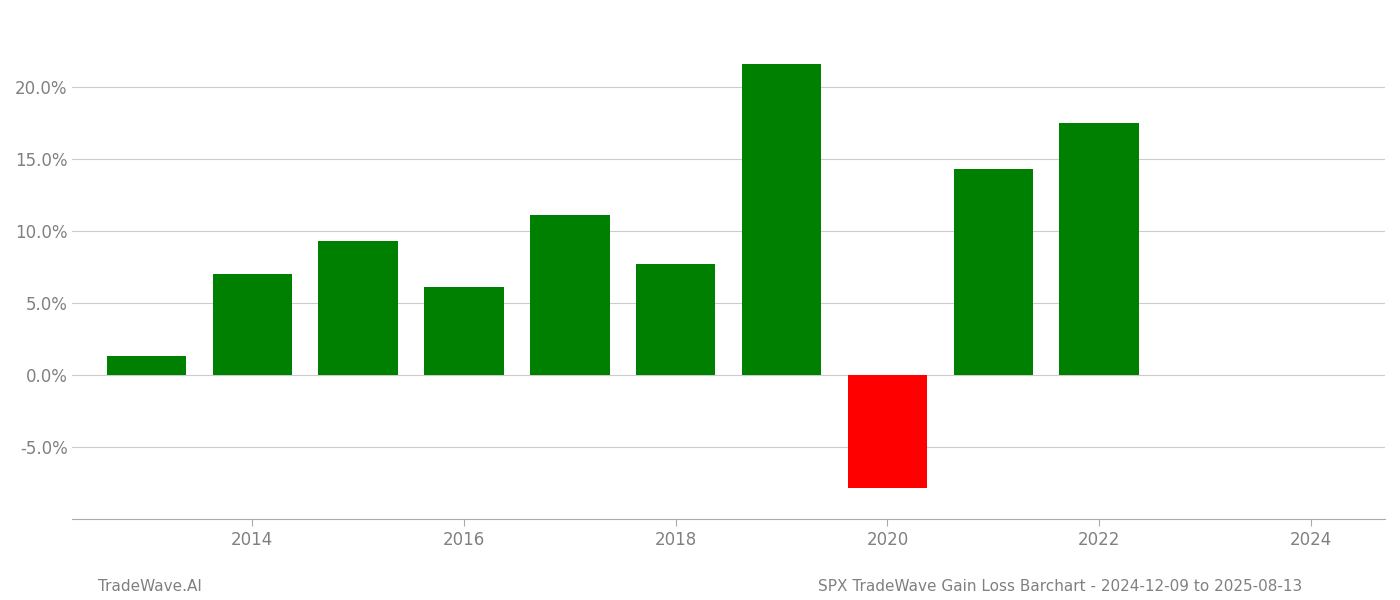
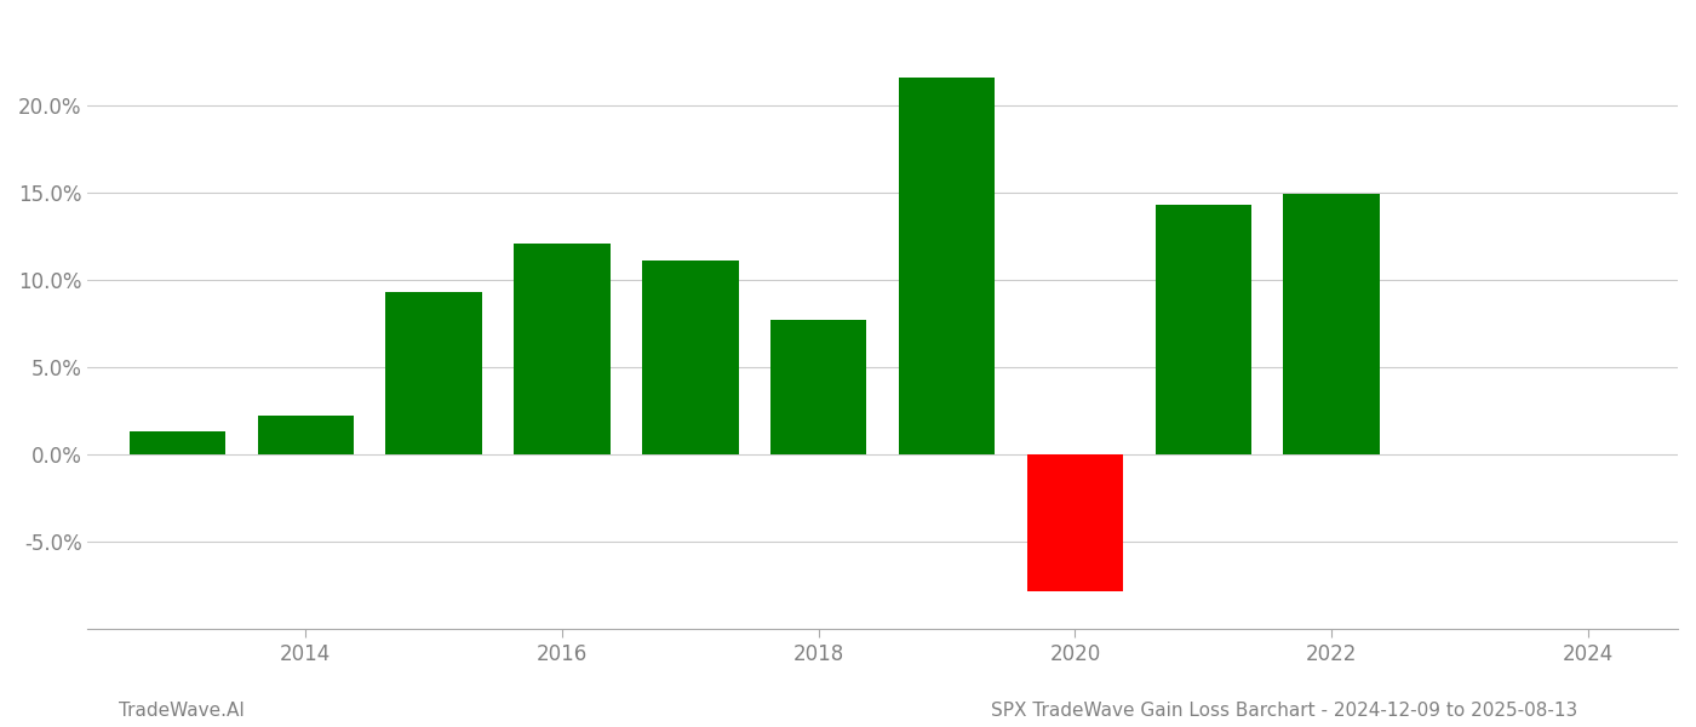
2014: 7.0% -> 2.2%
2016: 6.1% -> 12.1%
2022: 17.5% -> 14.9%
